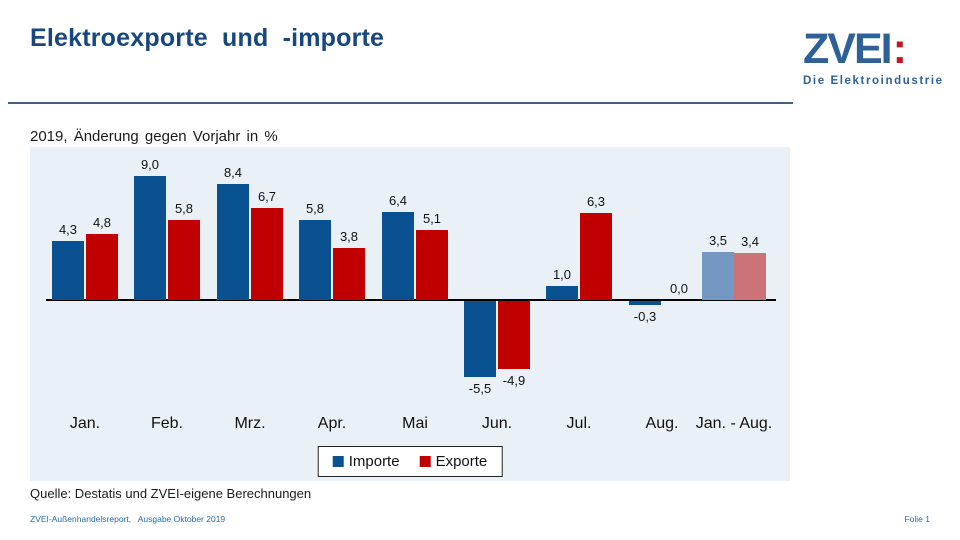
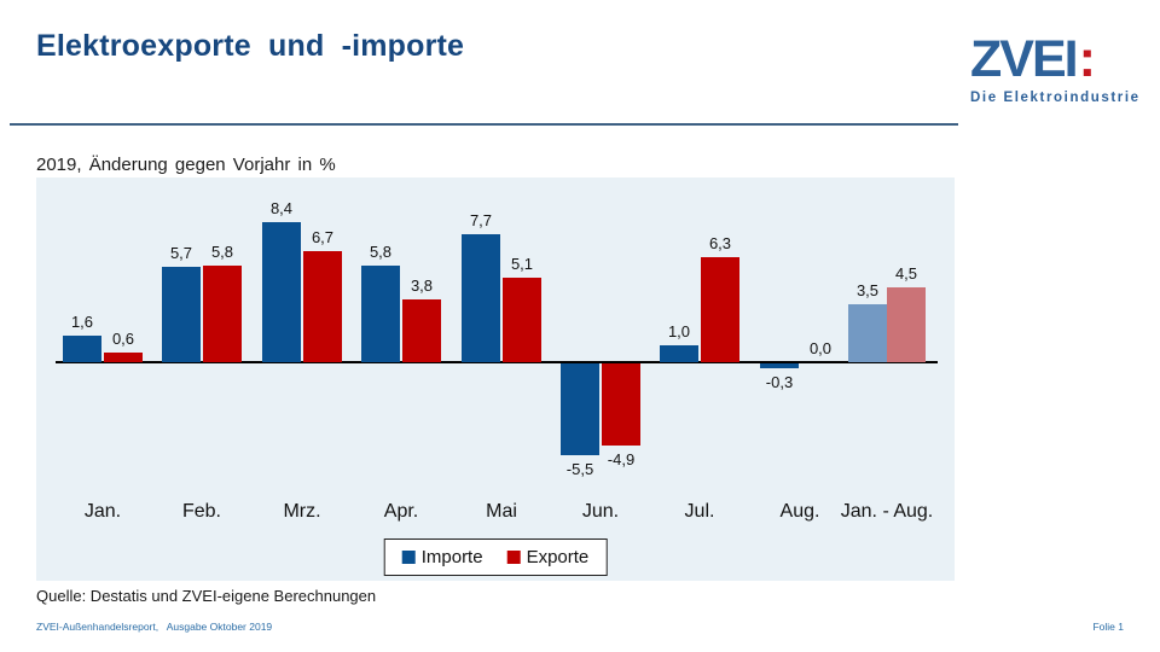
Importe/Jan.: 4,3 -> 1,6
Exporte/Jan.: 4,8 -> 0,6
Importe/Feb.: 9,0 -> 5,7
Importe/Mai: 6,4 -> 7,7
Exporte/Jan. - Aug.: 3,4 -> 4,5
